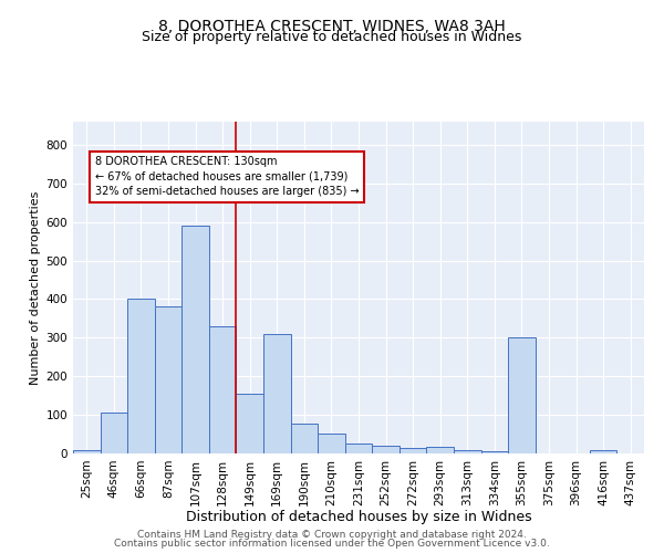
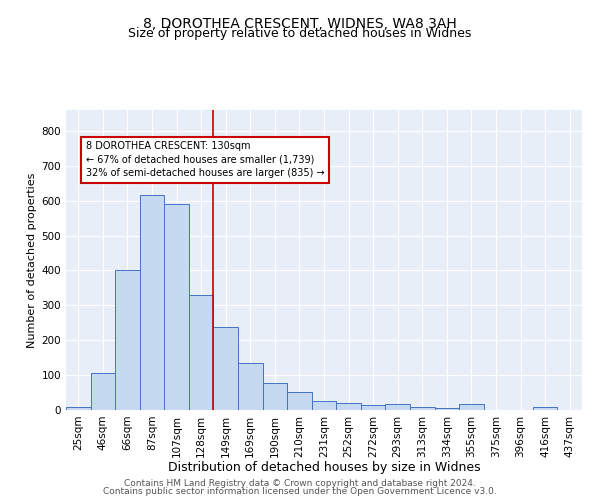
87sqm: 380 -> 615
149sqm: 155 -> 237
169sqm: 310 -> 135
355sqm: 300 -> 18
